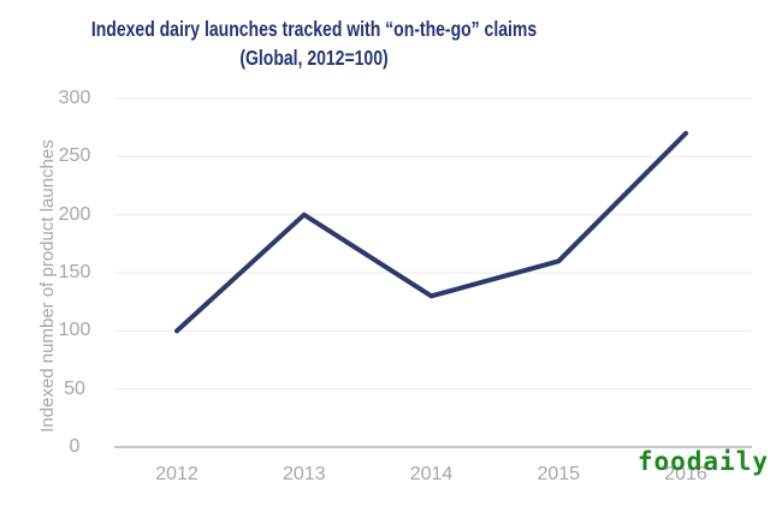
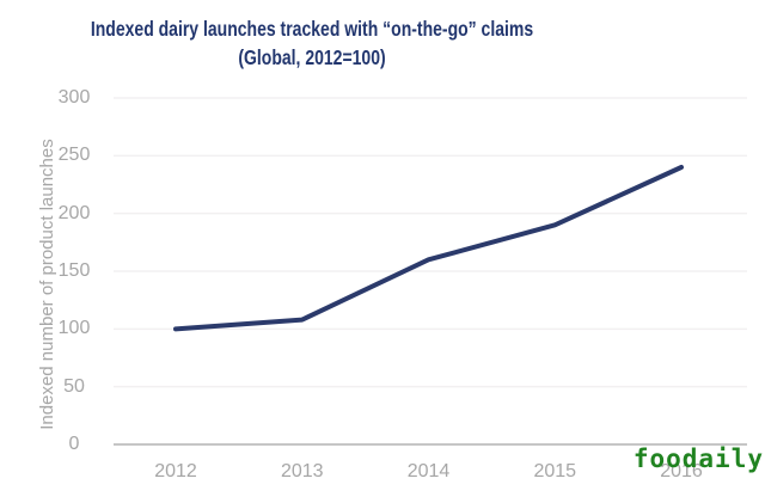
2013: 200 -> 110
2014: 130 -> 160
2015: 160 -> 190
2016: 270 -> 240
